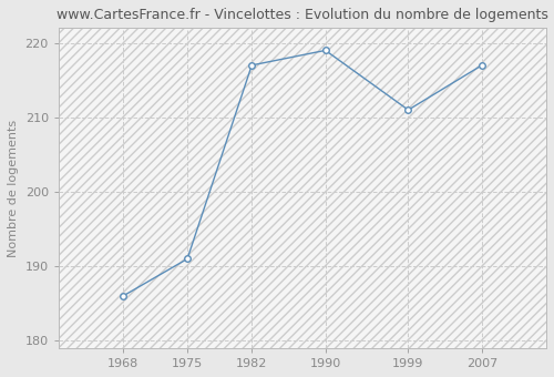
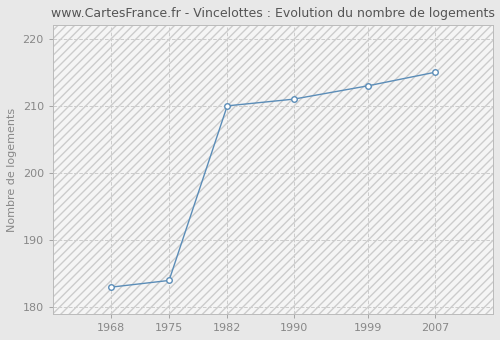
1968: 186 -> 183
1975: 191 -> 184
1982: 217 -> 210
1990: 219 -> 211
1999: 211 -> 213
2007: 217 -> 215
